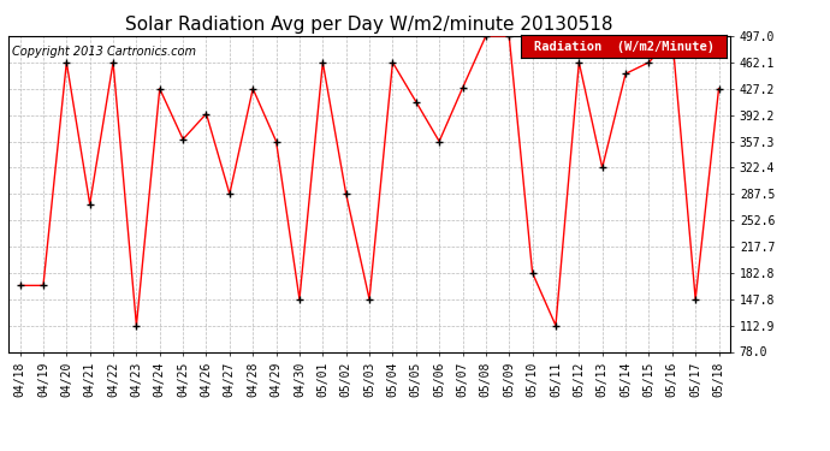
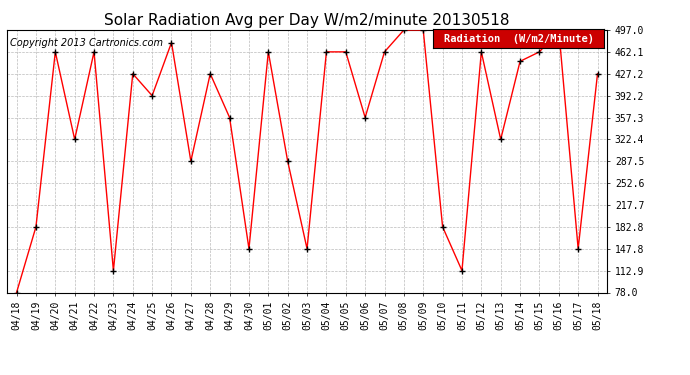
04/18: 166 -> 78
04/19: 166 -> 183
04/21: 274 -> 322
04/25: 360 -> 392
04/26: 394 -> 477
05/05: 410 -> 462
05/07: 428 -> 462
